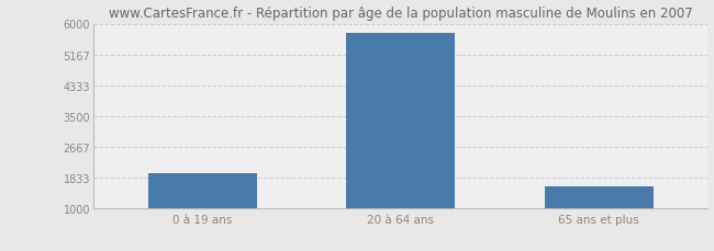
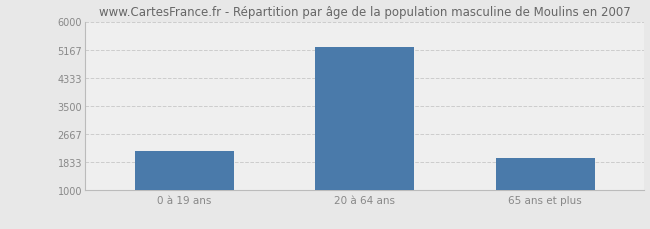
0 à 19 ans: 1950 -> 2150
20 à 64 ans: 5750 -> 5250
65 ans et plus: 1600 -> 1950
